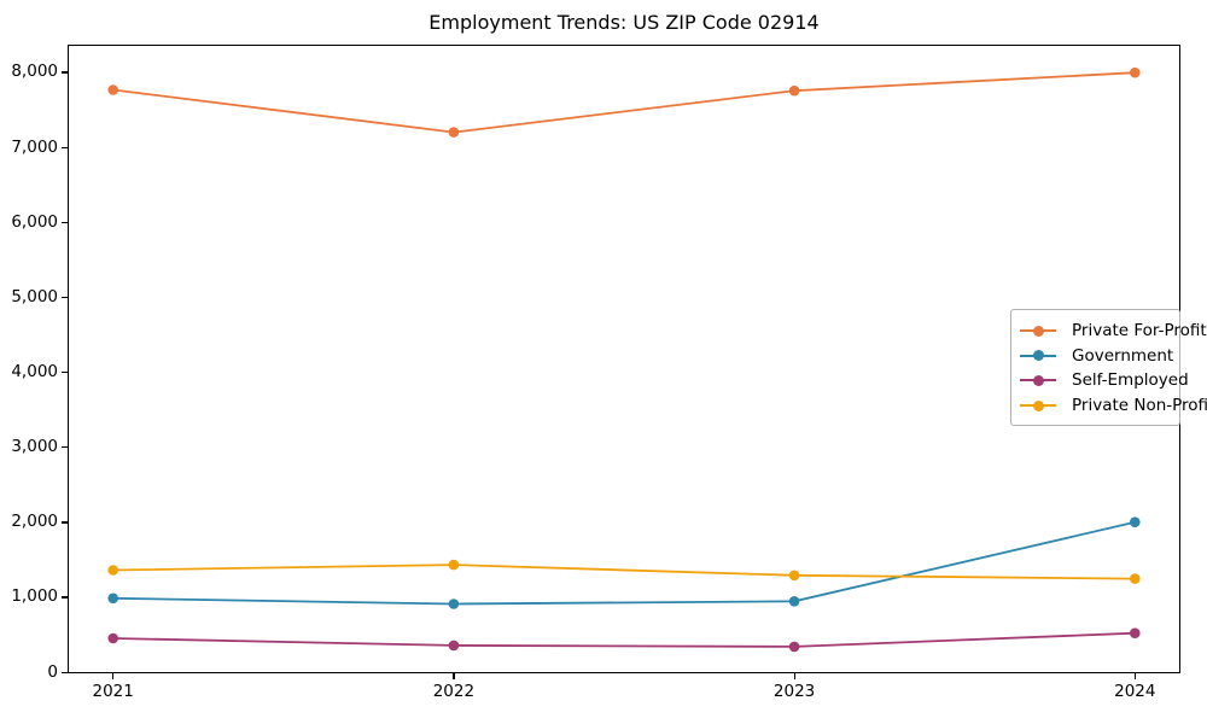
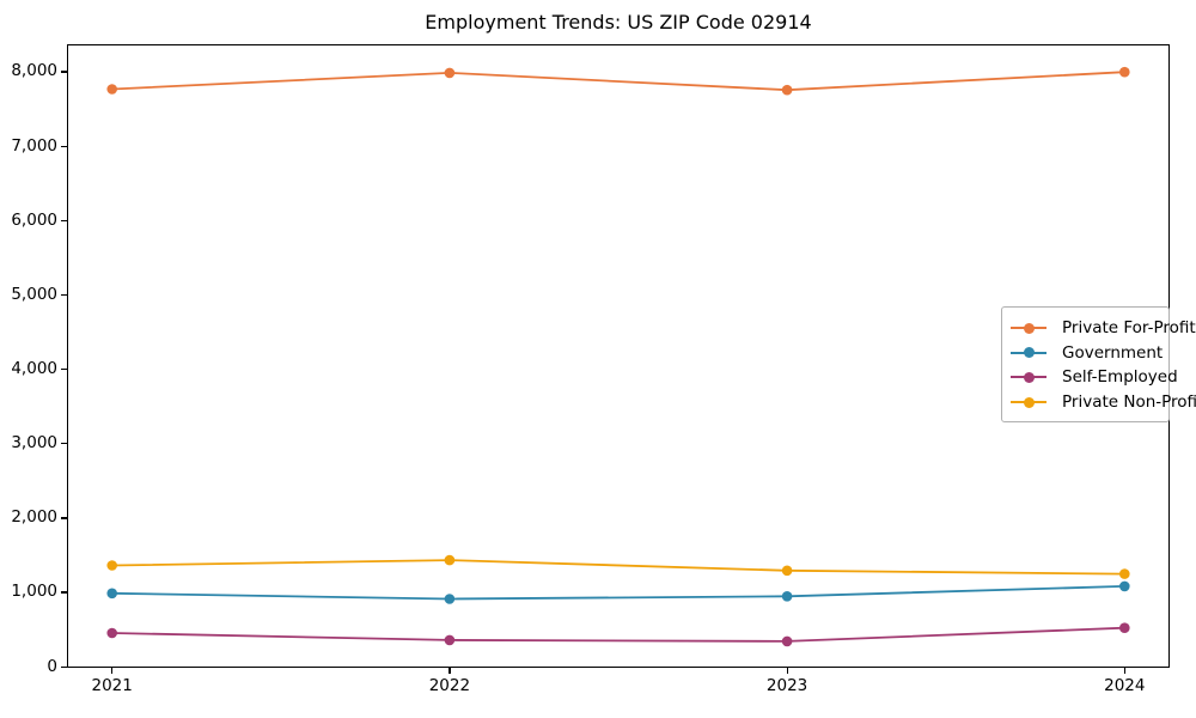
Private For-Profit/2022: 7200 -> 8000
Government/2024: 2000 -> 1100
